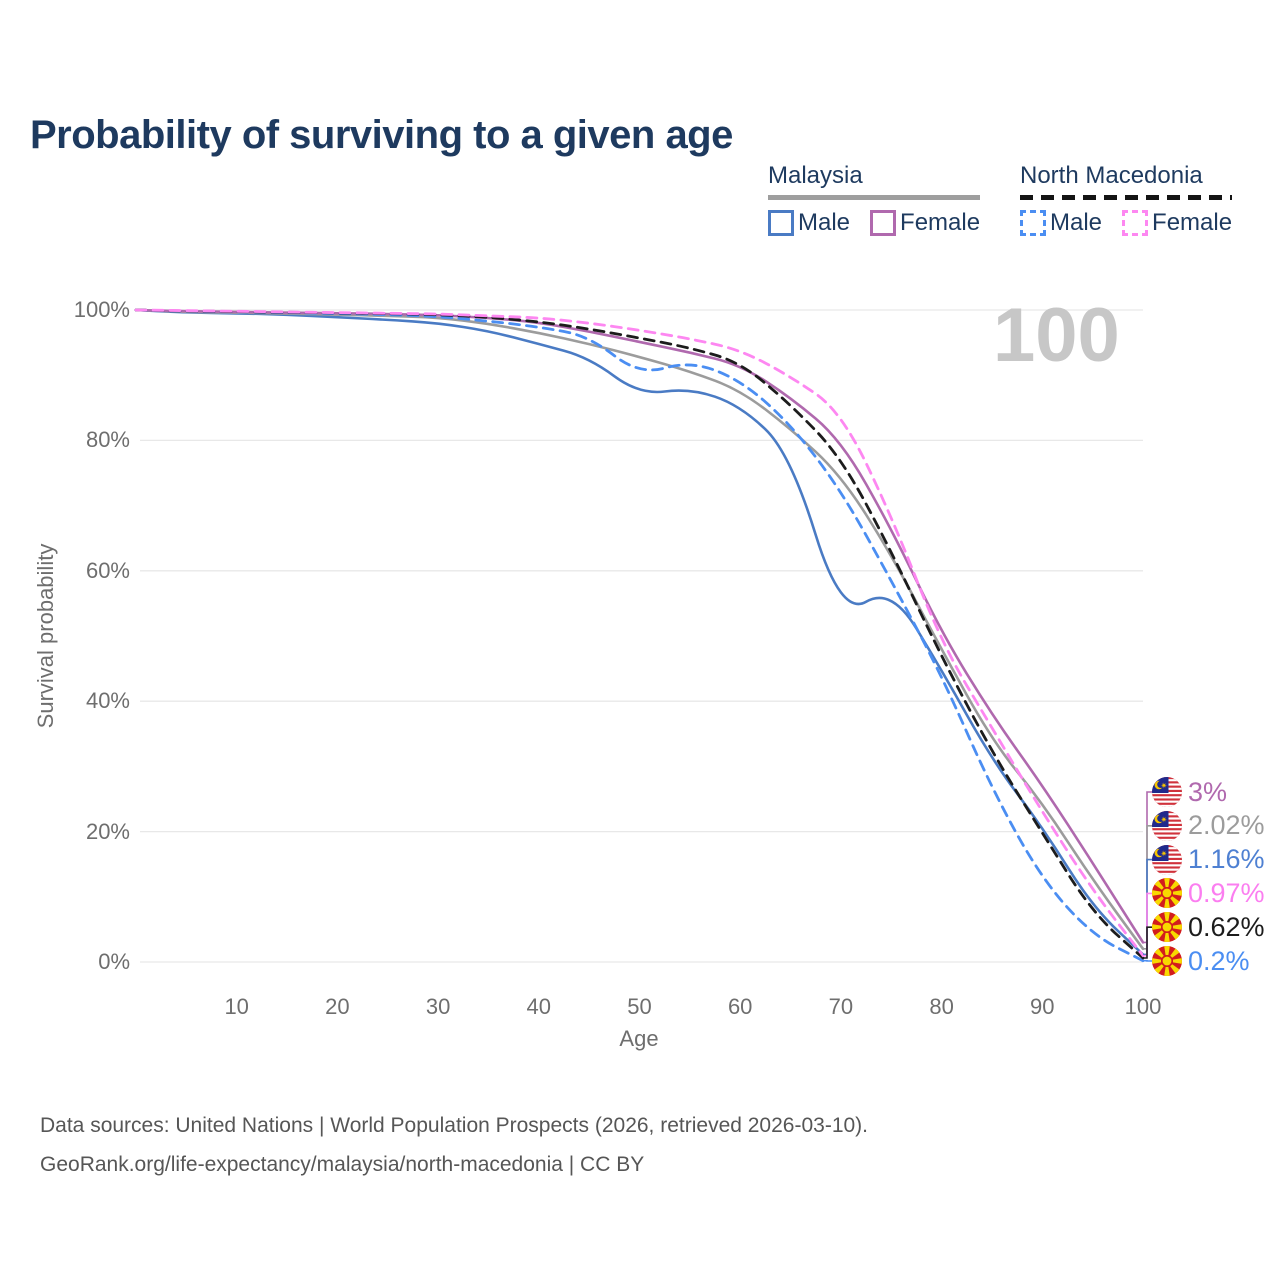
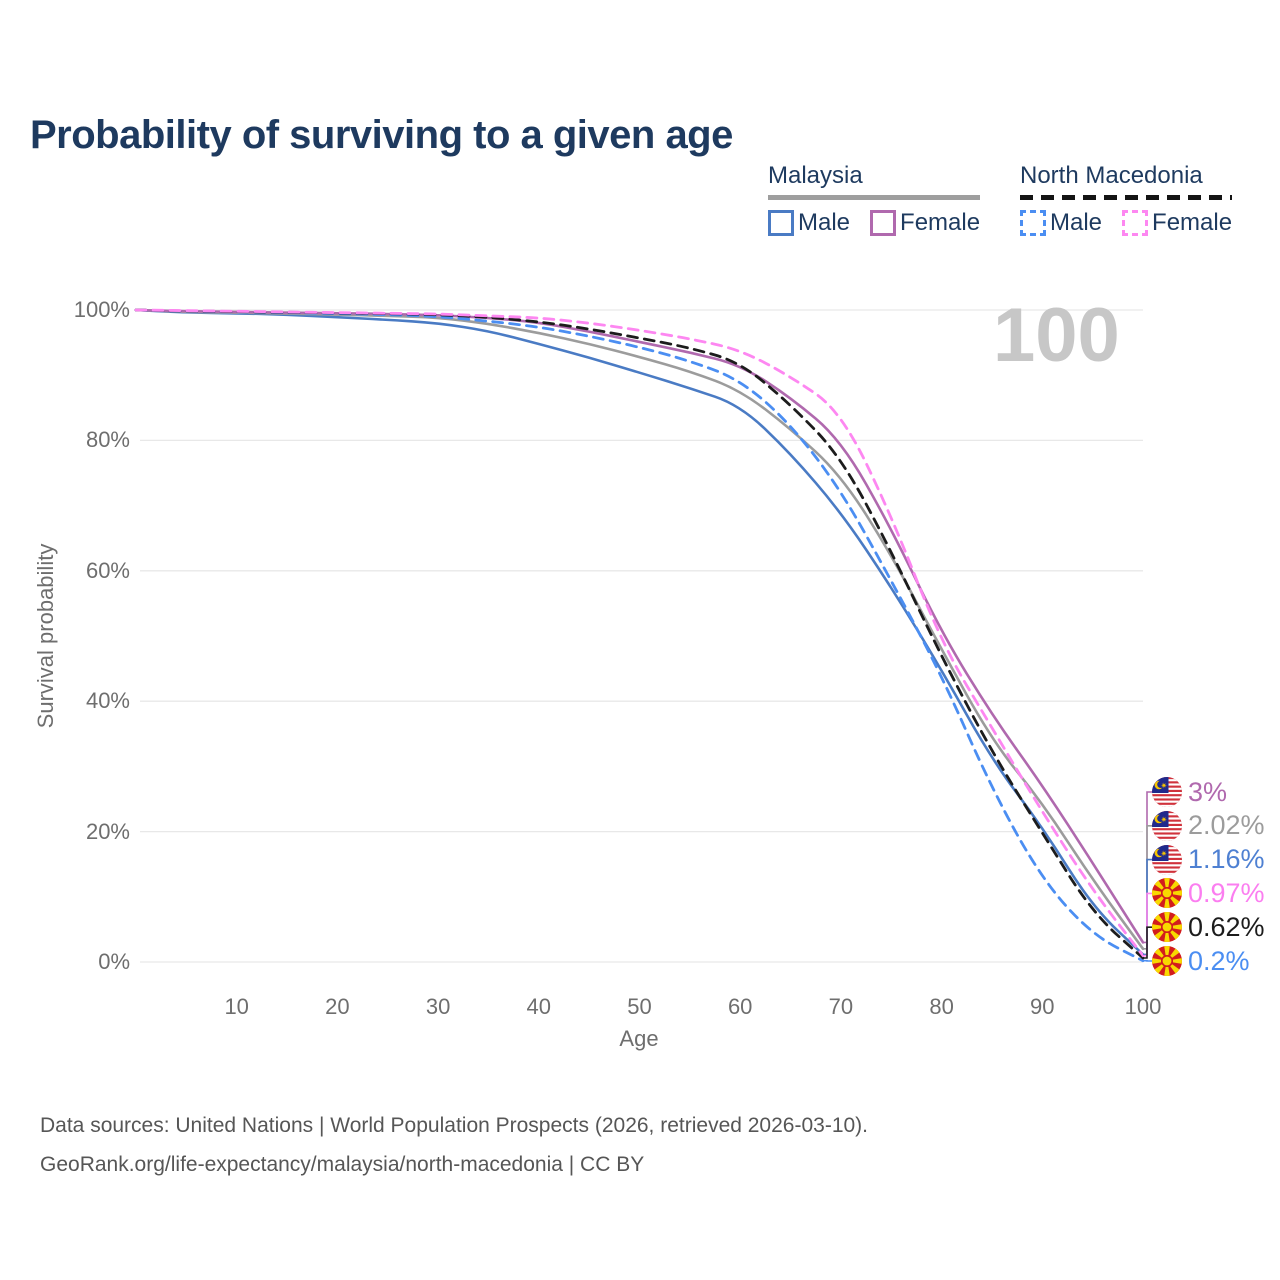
Malaysia Male/50: 87% -> 90%
North Macedonia Male/50: 90% -> 94%
Malaysia Male/70: 53% -> 69%
